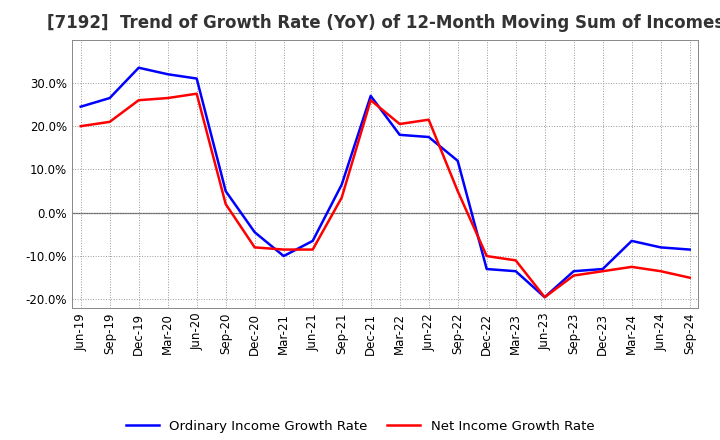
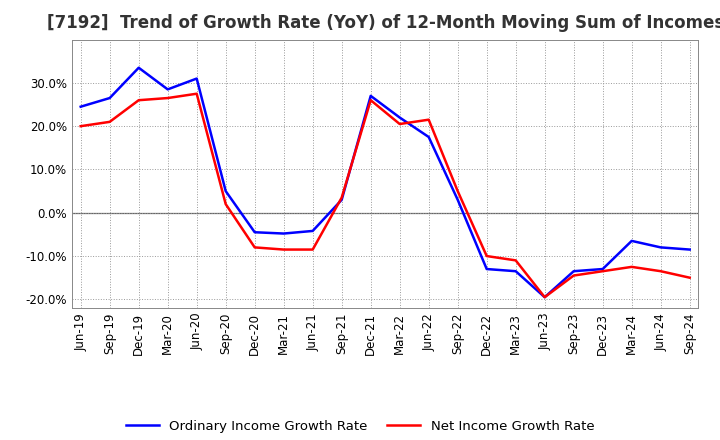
Ordinary Income Growth Rate/Mar-20: 32.0% -> 28.5%
Ordinary Income Growth Rate/Mar-21: -10.0% -> -4.8%
Ordinary Income Growth Rate/Jun-21: -6.5% -> -4.2%
Ordinary Income Growth Rate/Sep-21: 6.5% -> 3.0%
Ordinary Income Growth Rate/Mar-22: 18.0% -> 22.0%
Ordinary Income Growth Rate/Sep-22: 12.0% -> 3.0%
